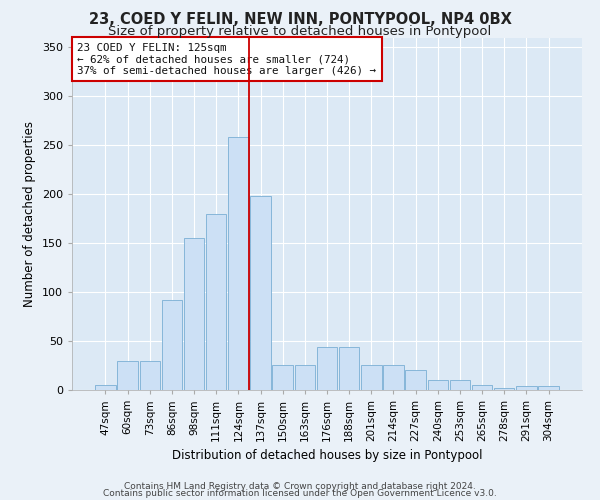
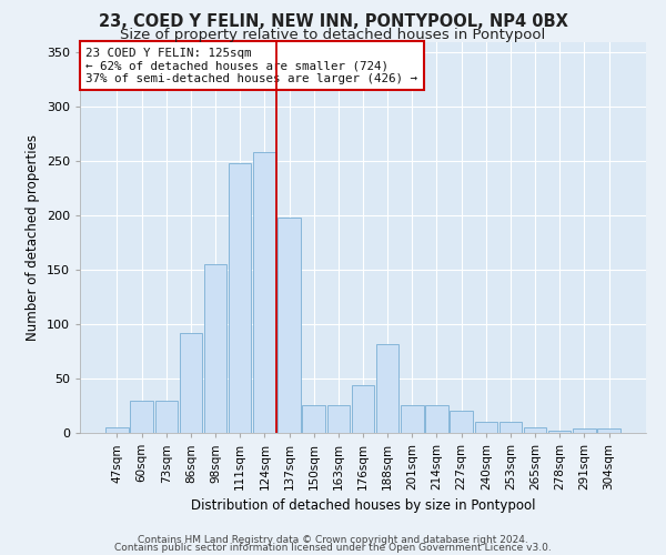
111sqm: 180 -> 248
188sqm: 44 -> 82
